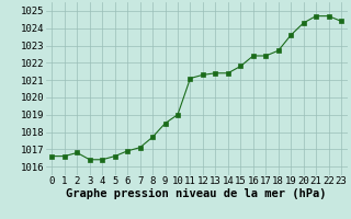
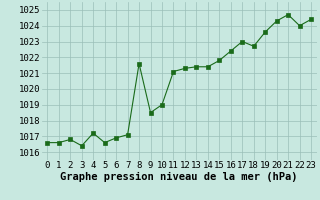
4: 1016.4 -> 1017.2
8: 1017.7 -> 1021.6
17: 1022.4 -> 1023.0
22: 1024.7 -> 1024.0
